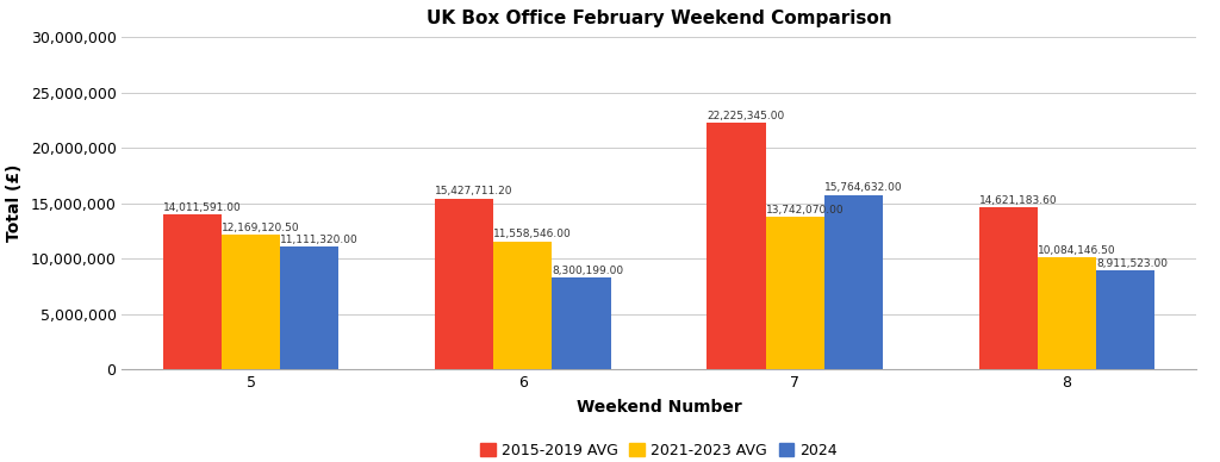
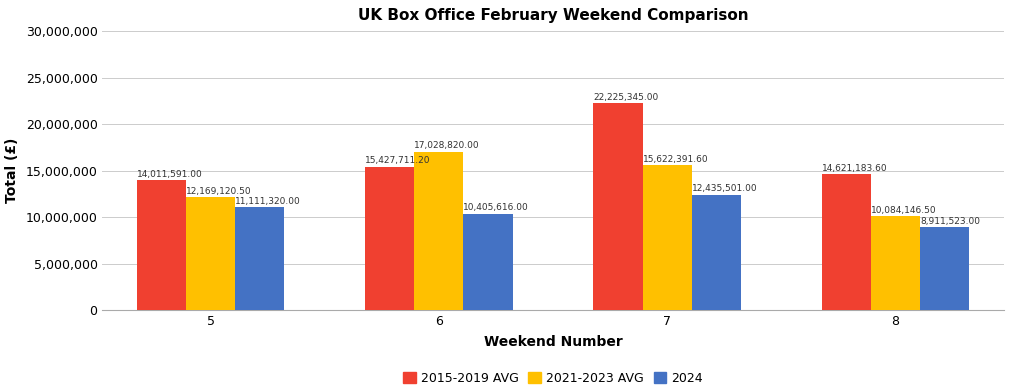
2021-2023 AVG/6: 11,558,546.00 -> 17,028,820.00
2024/6: 8,300,199.00 -> 10,405,616.00
2021-2023 AVG/7: 13,742,070.00 -> 15,622,391.60
2024/7: 15,764,632.00 -> 12,435,501.00
